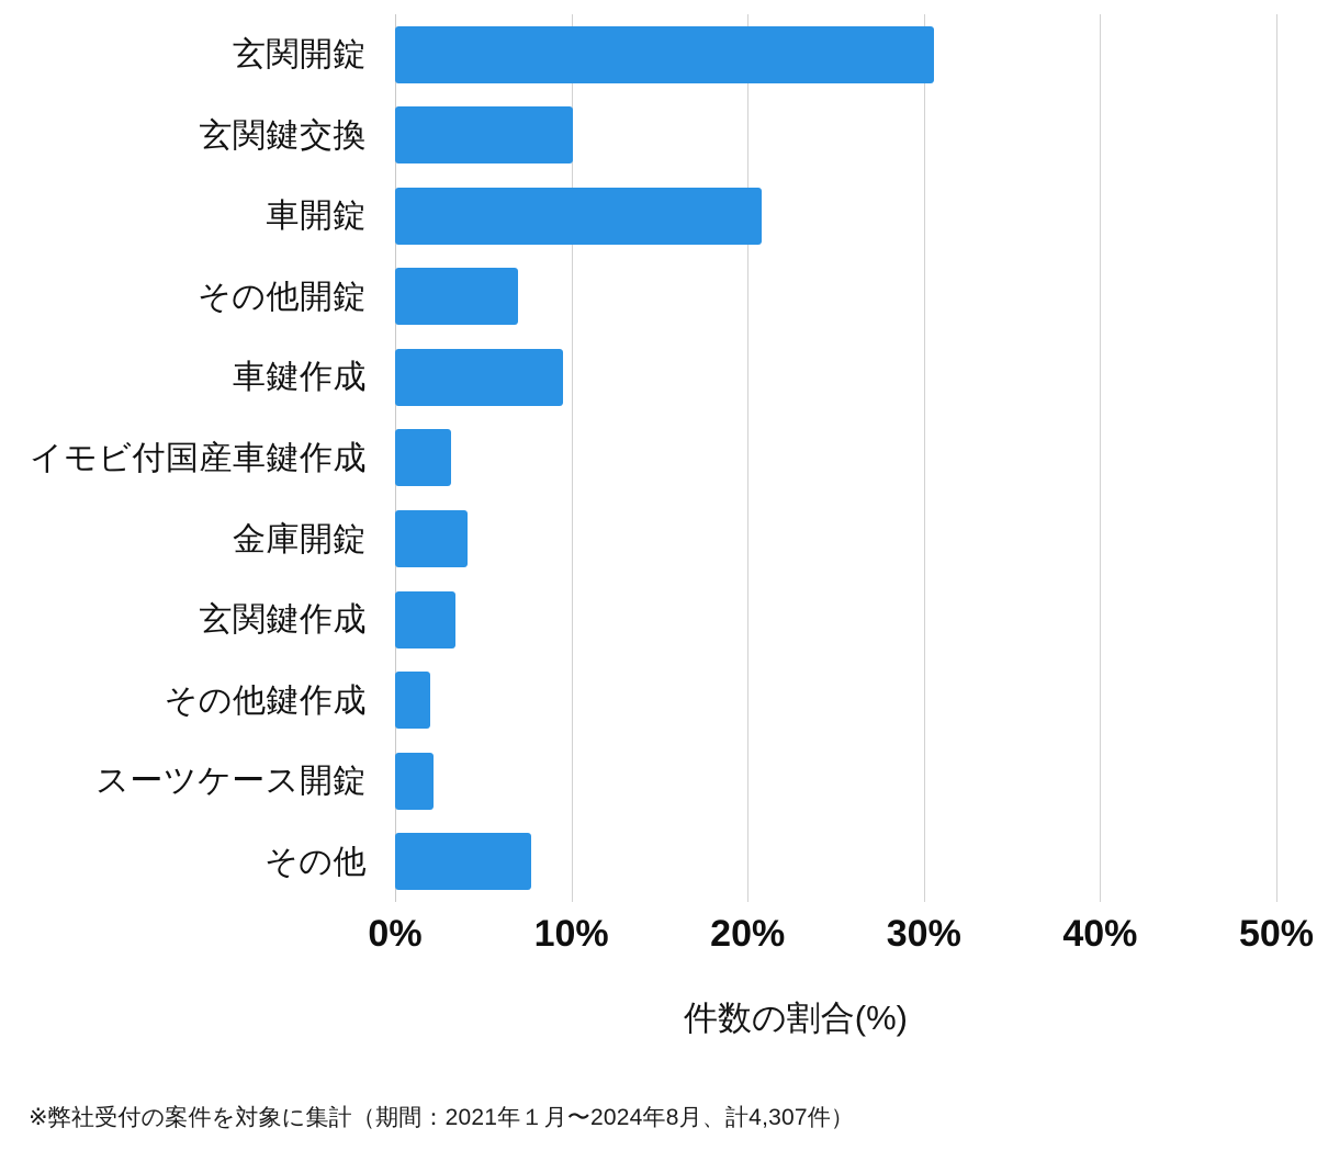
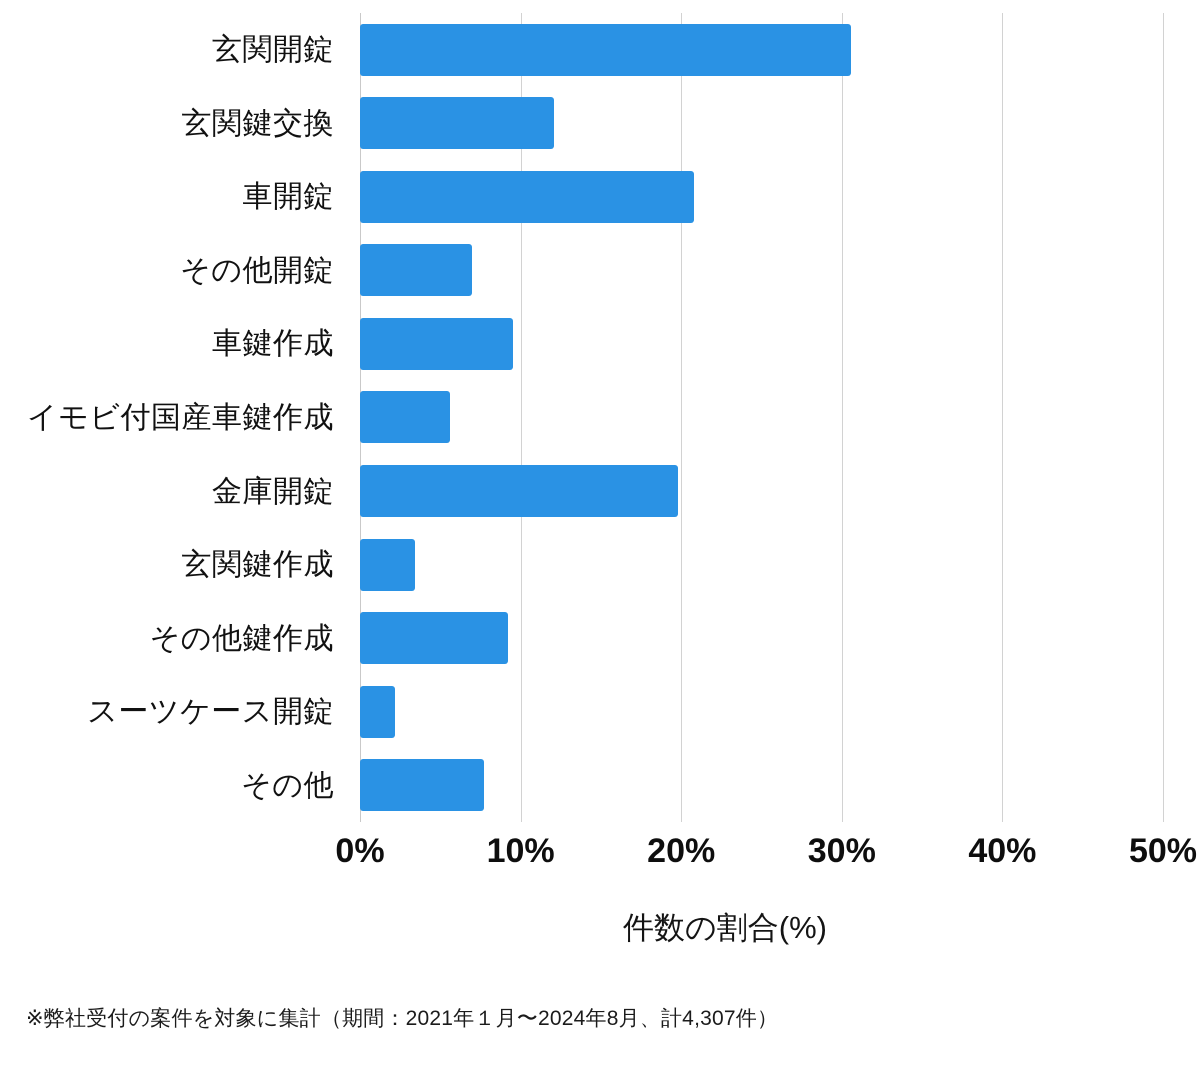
玄関鍵交換: 10.1% -> 12.1%
イモビ付国産車鍵作成: 3.2% -> 5.6%
金庫開錠: 4.1% -> 19.8%
その他鍵作成: 2.0% -> 9.2%
